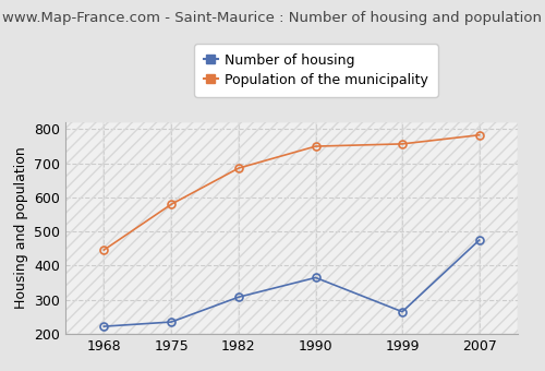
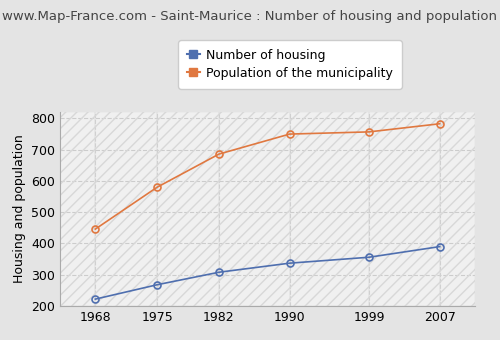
Number of housing/1975: 235 -> 268
Number of housing/1990: 365 -> 337
Number of housing/1999: 265 -> 356
Number of housing/2007: 475 -> 390
